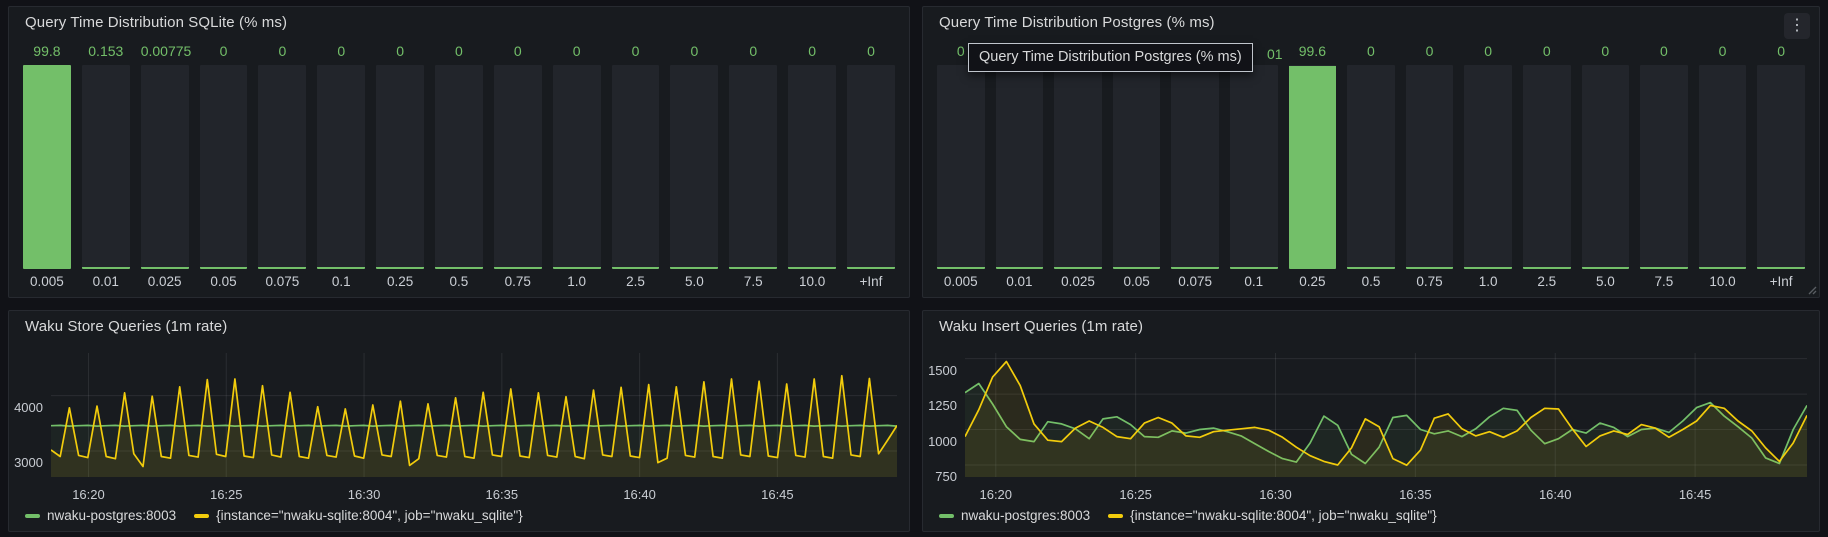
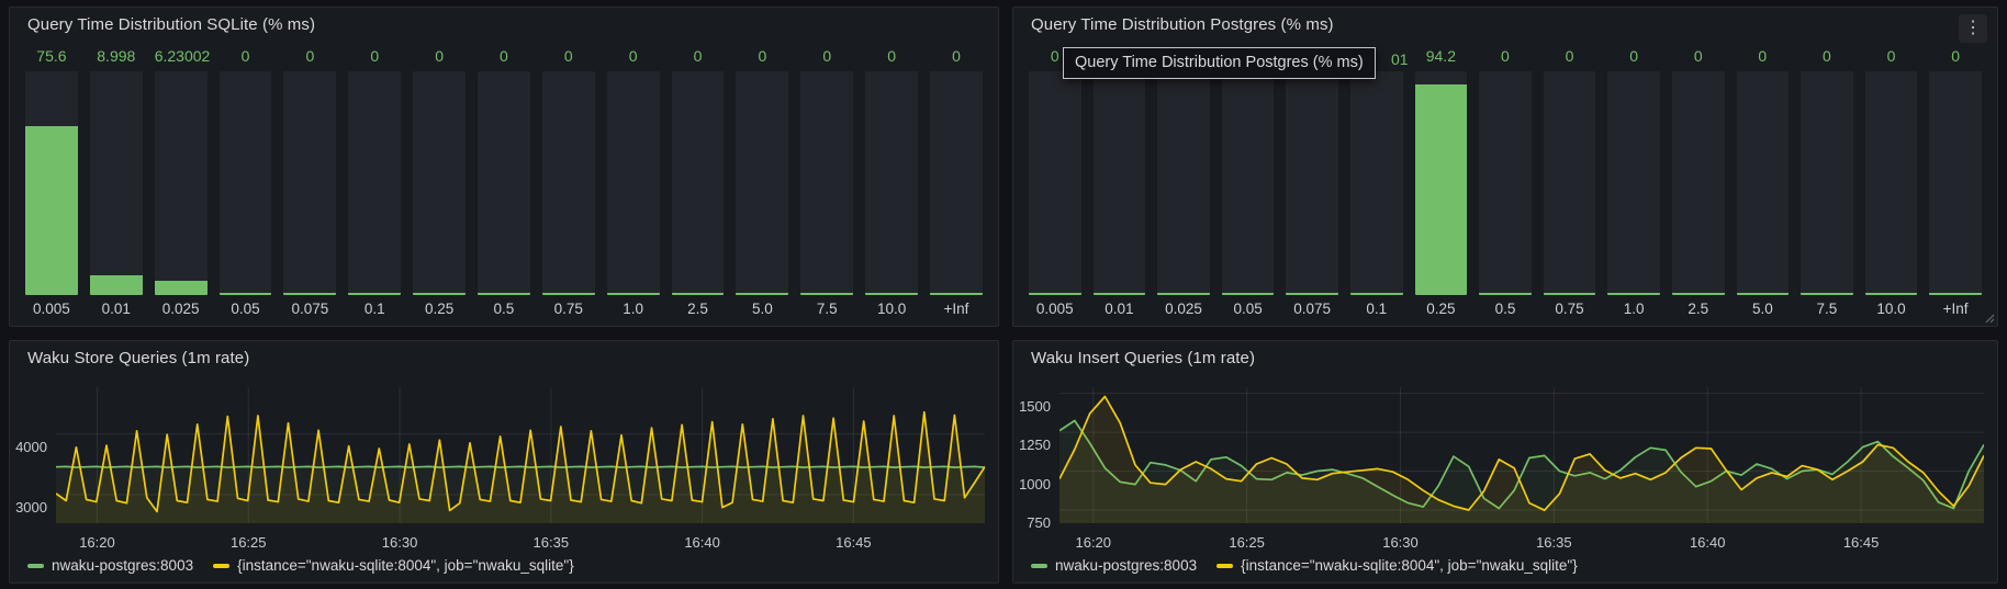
Query Time Distribution SQLite (% ms)/0.005: 99.8 -> 75.6
Query Time Distribution SQLite (% ms)/0.01: 0.153 -> 8.998
Query Time Distribution SQLite (% ms)/0.025: 0.00775 -> 6.23002
Query Time Distribution Postgres (% ms)/0.25: 99.6 -> 94.2
